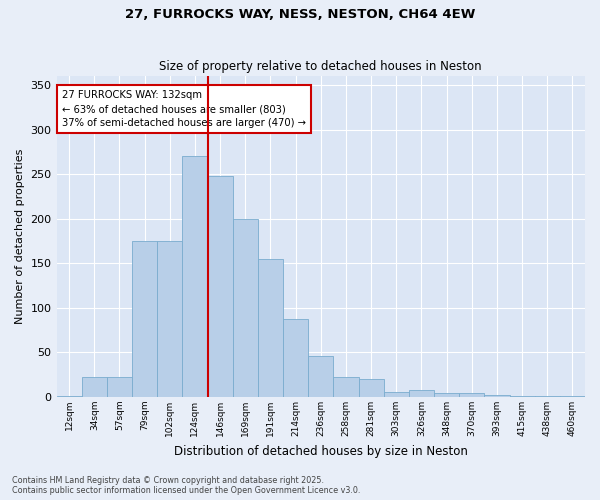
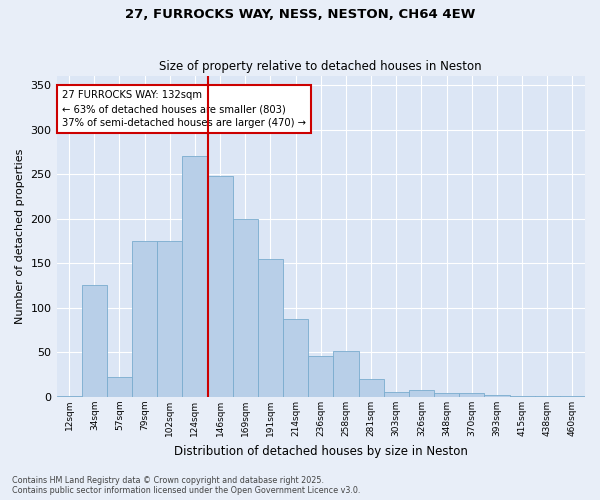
34sqm: 22 -> 126
258sqm: 22 -> 52
